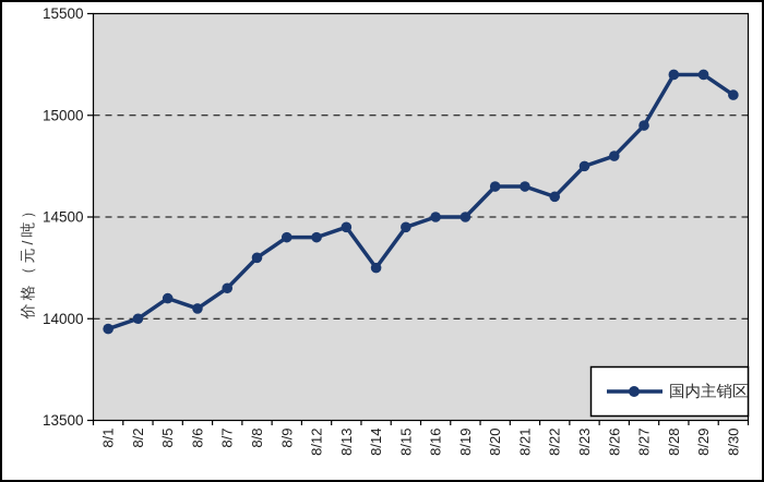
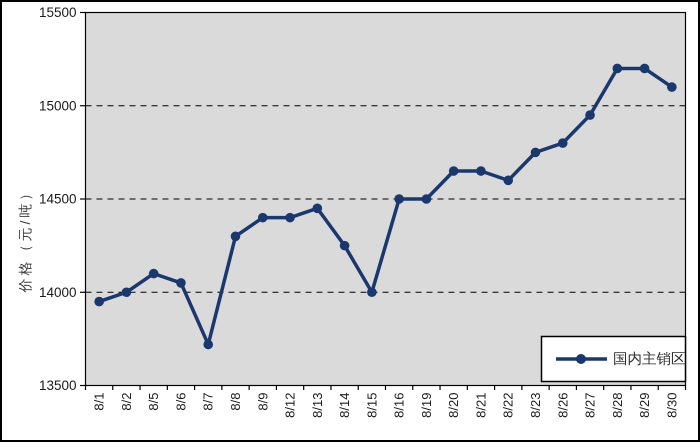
8/7: 14150 -> 13720
8/15: 14450 -> 14000
